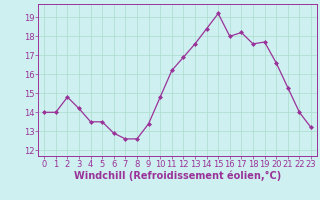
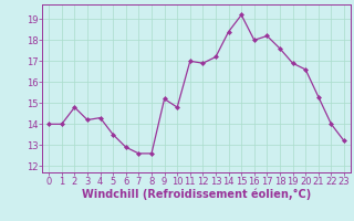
4: 13.5 -> 14.3
9: 13.4 -> 15.2
11: 16.2 -> 17.0
13: 17.6 -> 17.2
19: 17.7 -> 16.9
